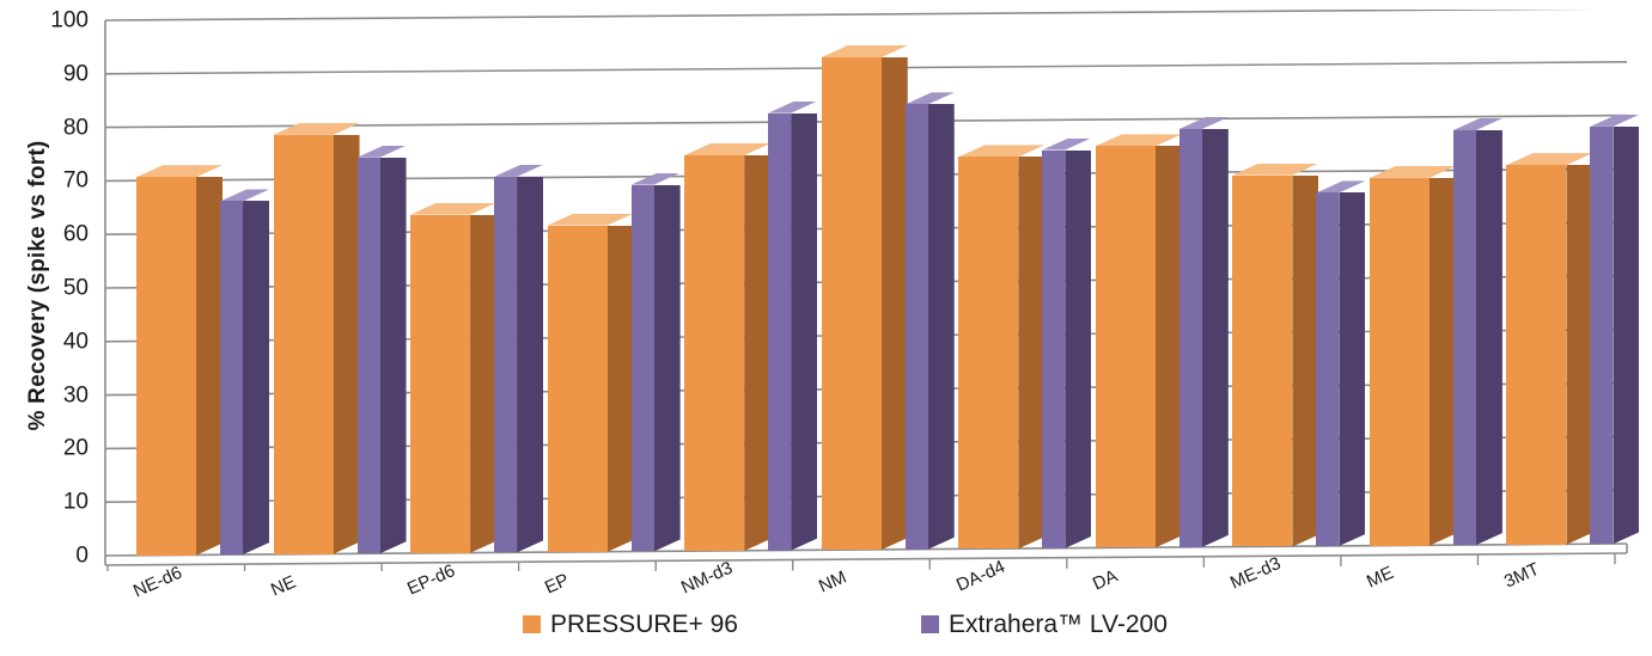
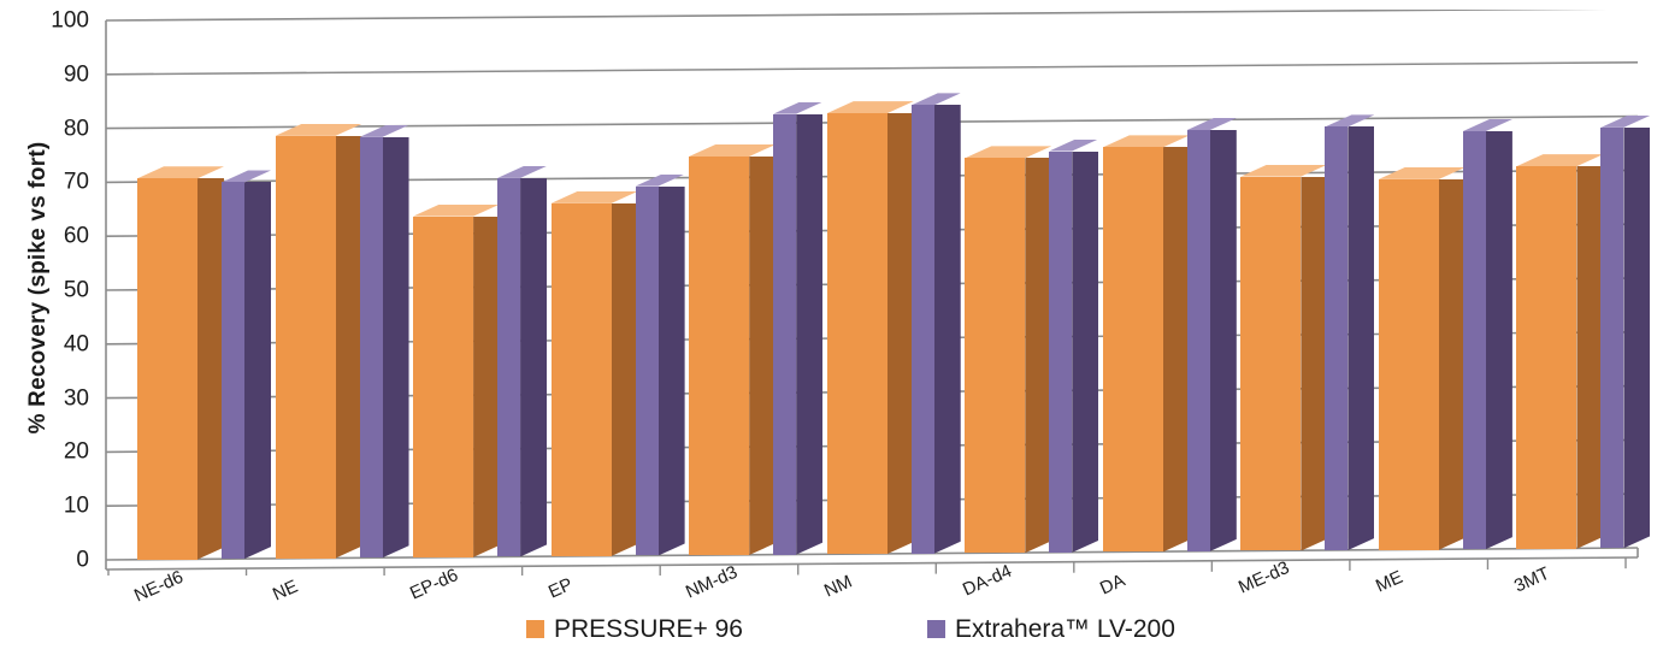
Extrahera™ LV-200/NE-d6: 66 -> 70
Extrahera™ LV-200/NE: 74 -> 78
PRESSURE+ 96/EP: 61 -> 65
PRESSURE+ 96/NM: 92 -> 82
Extrahera™ LV-200/ME-d3: 66 -> 78
